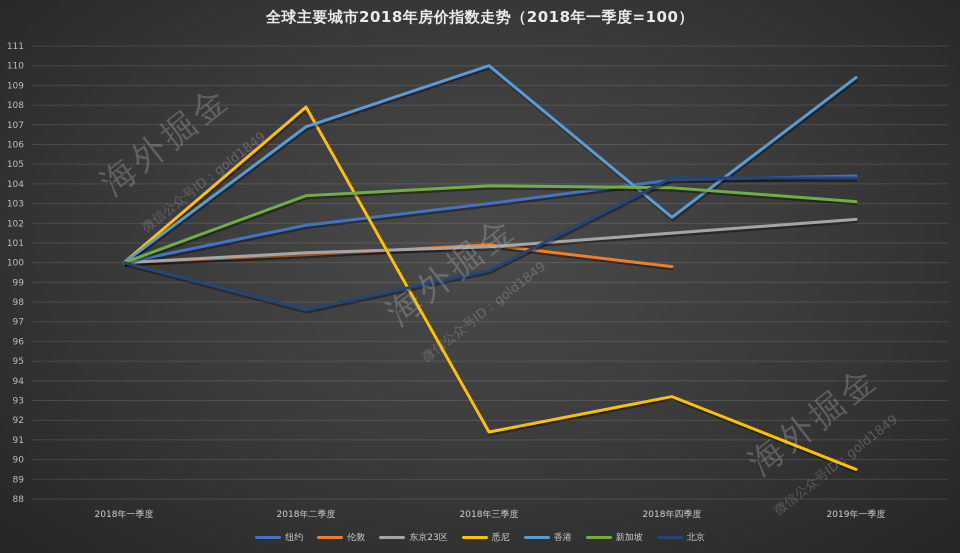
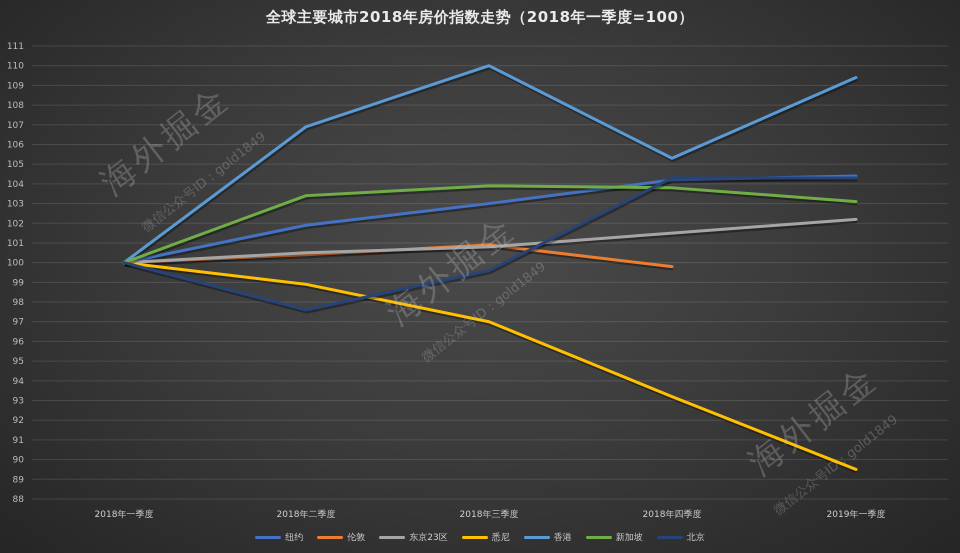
悉尼/2018年二季度: 107.9 -> 98.9
悉尼/2018年三季度: 91.4 -> 97.0
香港/2018年四季度: 102.3 -> 105.3
